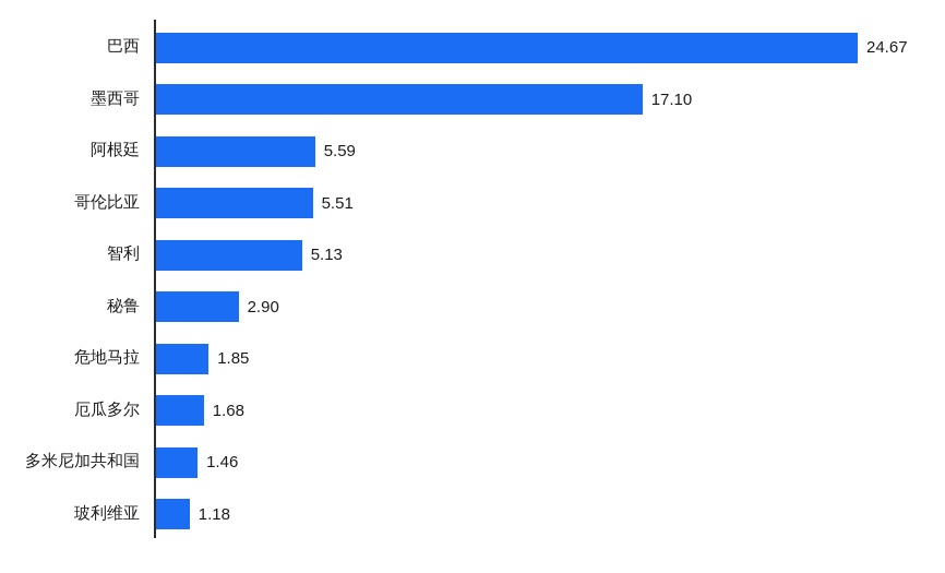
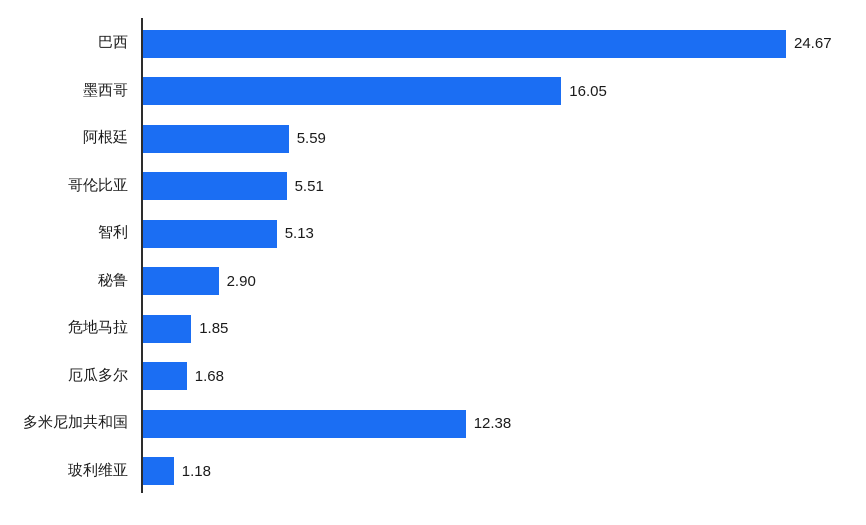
墨西哥: 17.10 -> 16.05
多米尼加共和国: 1.46 -> 12.38
